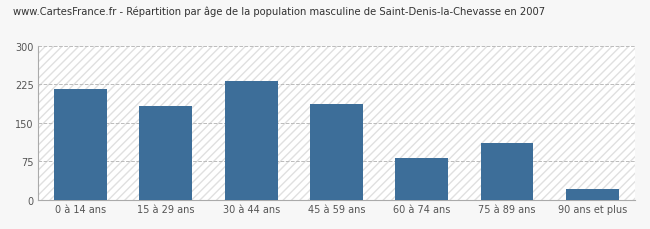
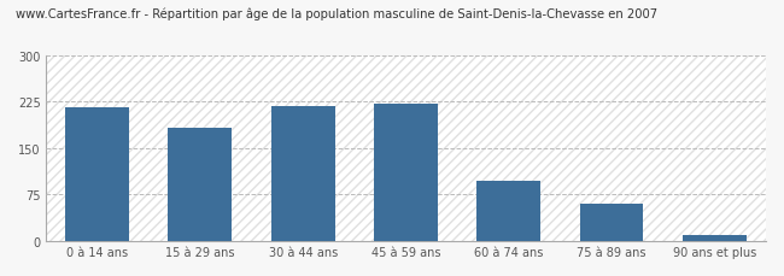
30 à 44 ans: 232 -> 218
45 à 59 ans: 186 -> 221
60 à 74 ans: 82 -> 97
75 à 89 ans: 110 -> 60
90 ans et plus: 22 -> 10
